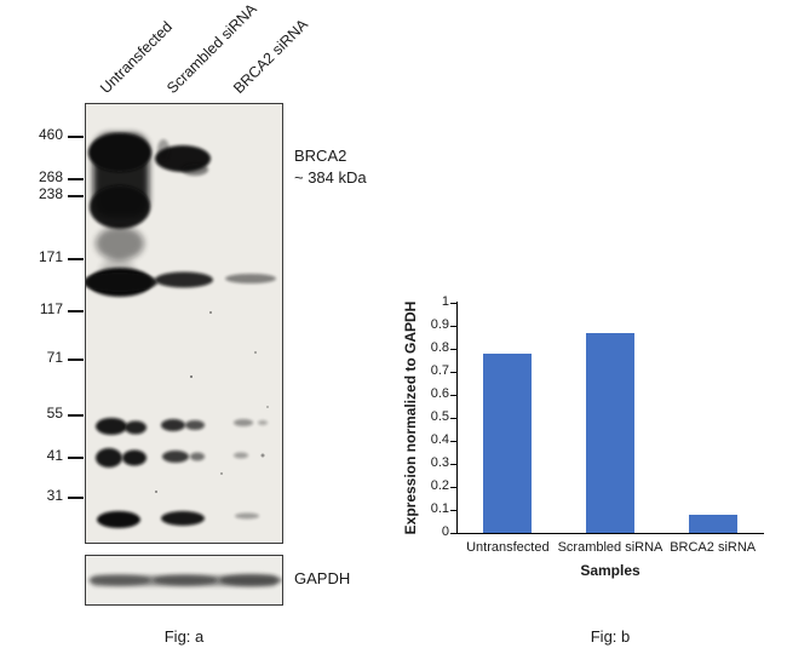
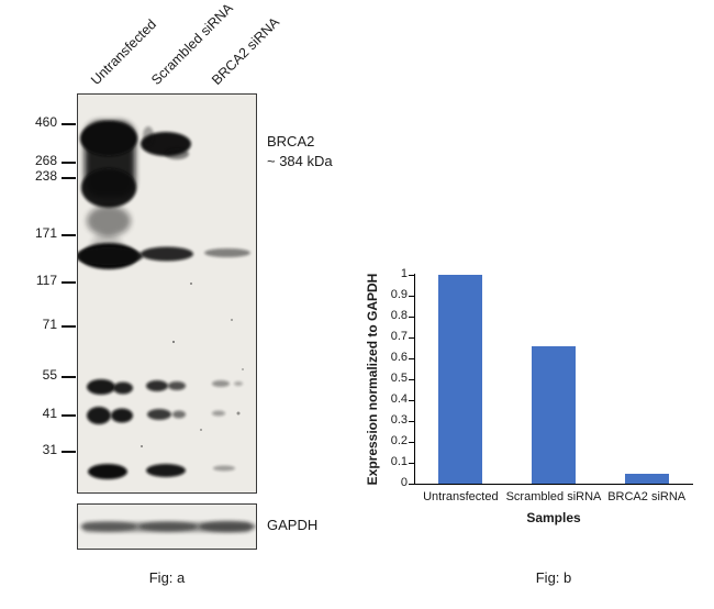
Untransfected: 0.78 -> 1.00
Scrambled siRNA: 0.87 -> 0.66
BRCA2 siRNA: 0.08 -> 0.05
